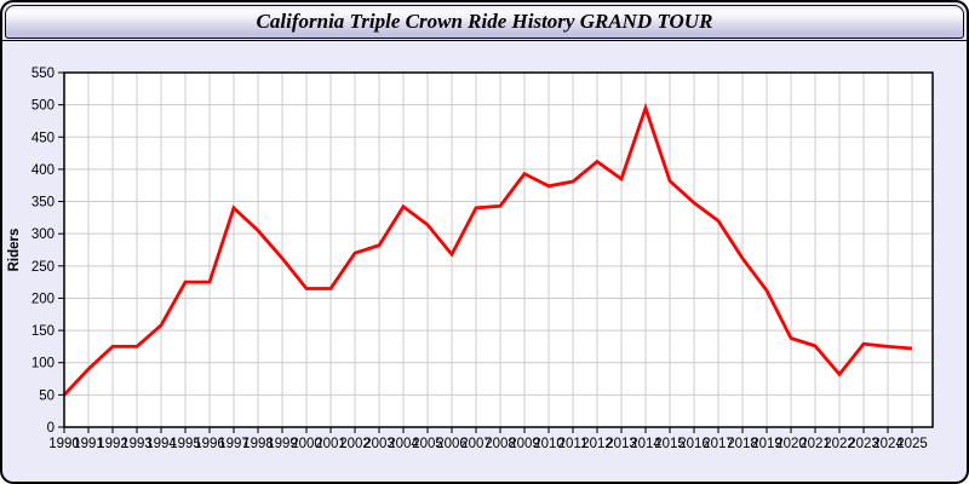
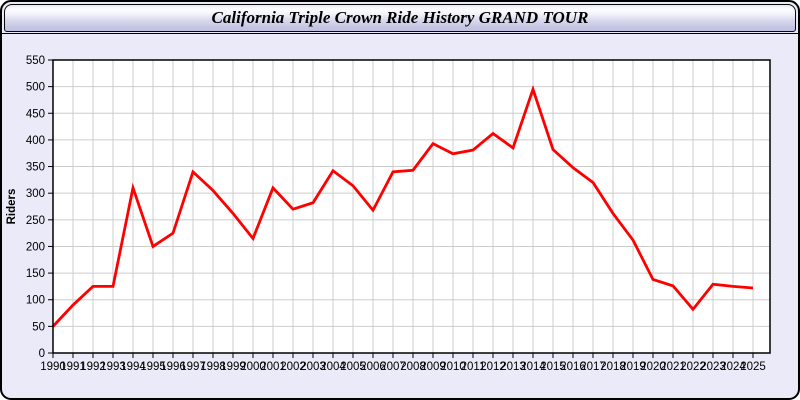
1994: 160 -> 310
1995: 220 -> 200
2001: 220 -> 310
